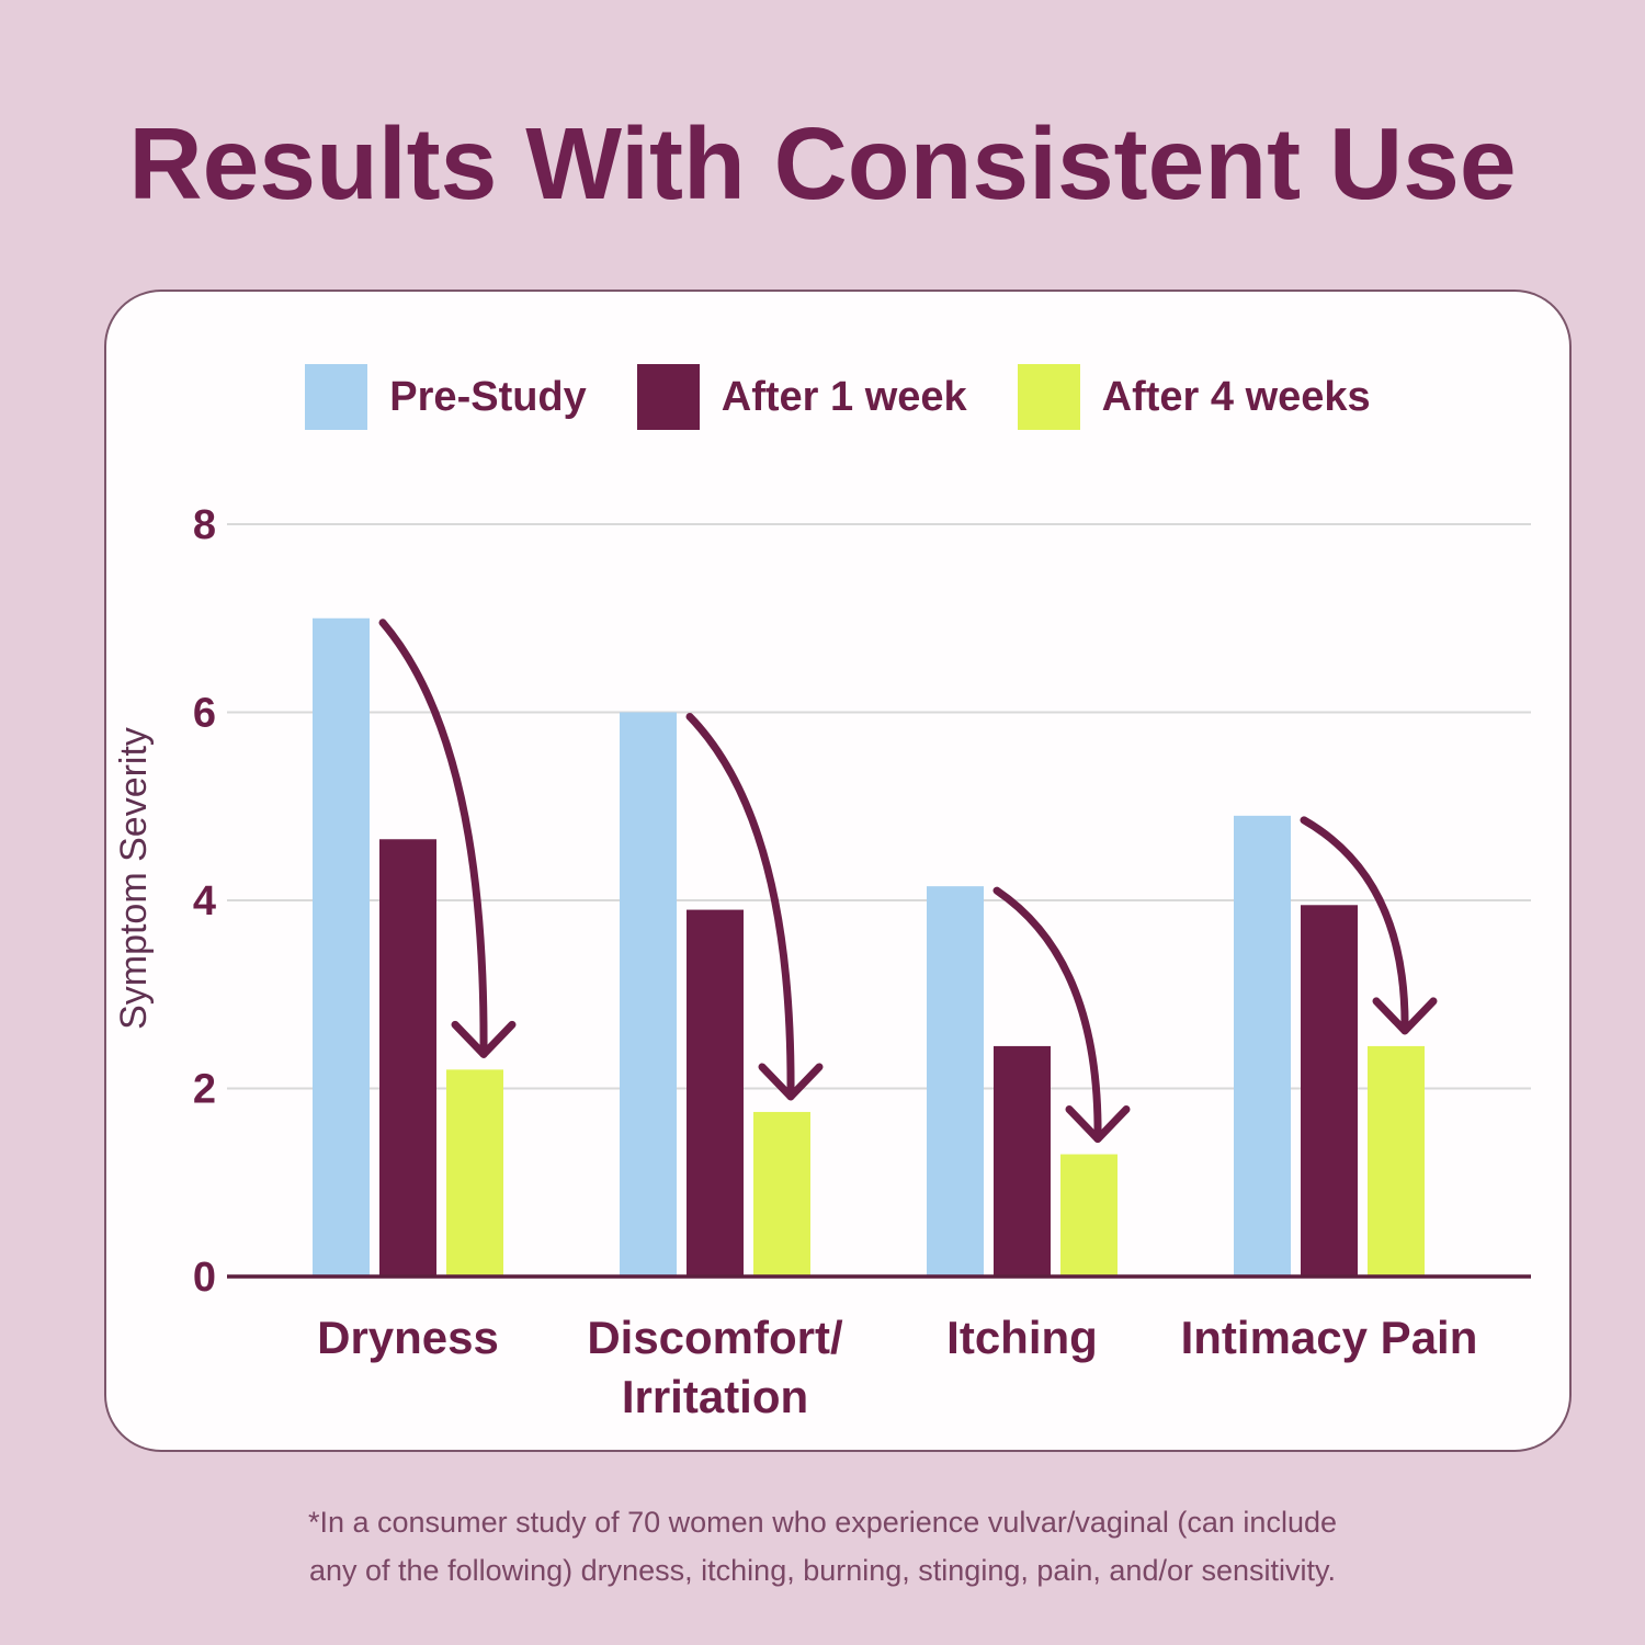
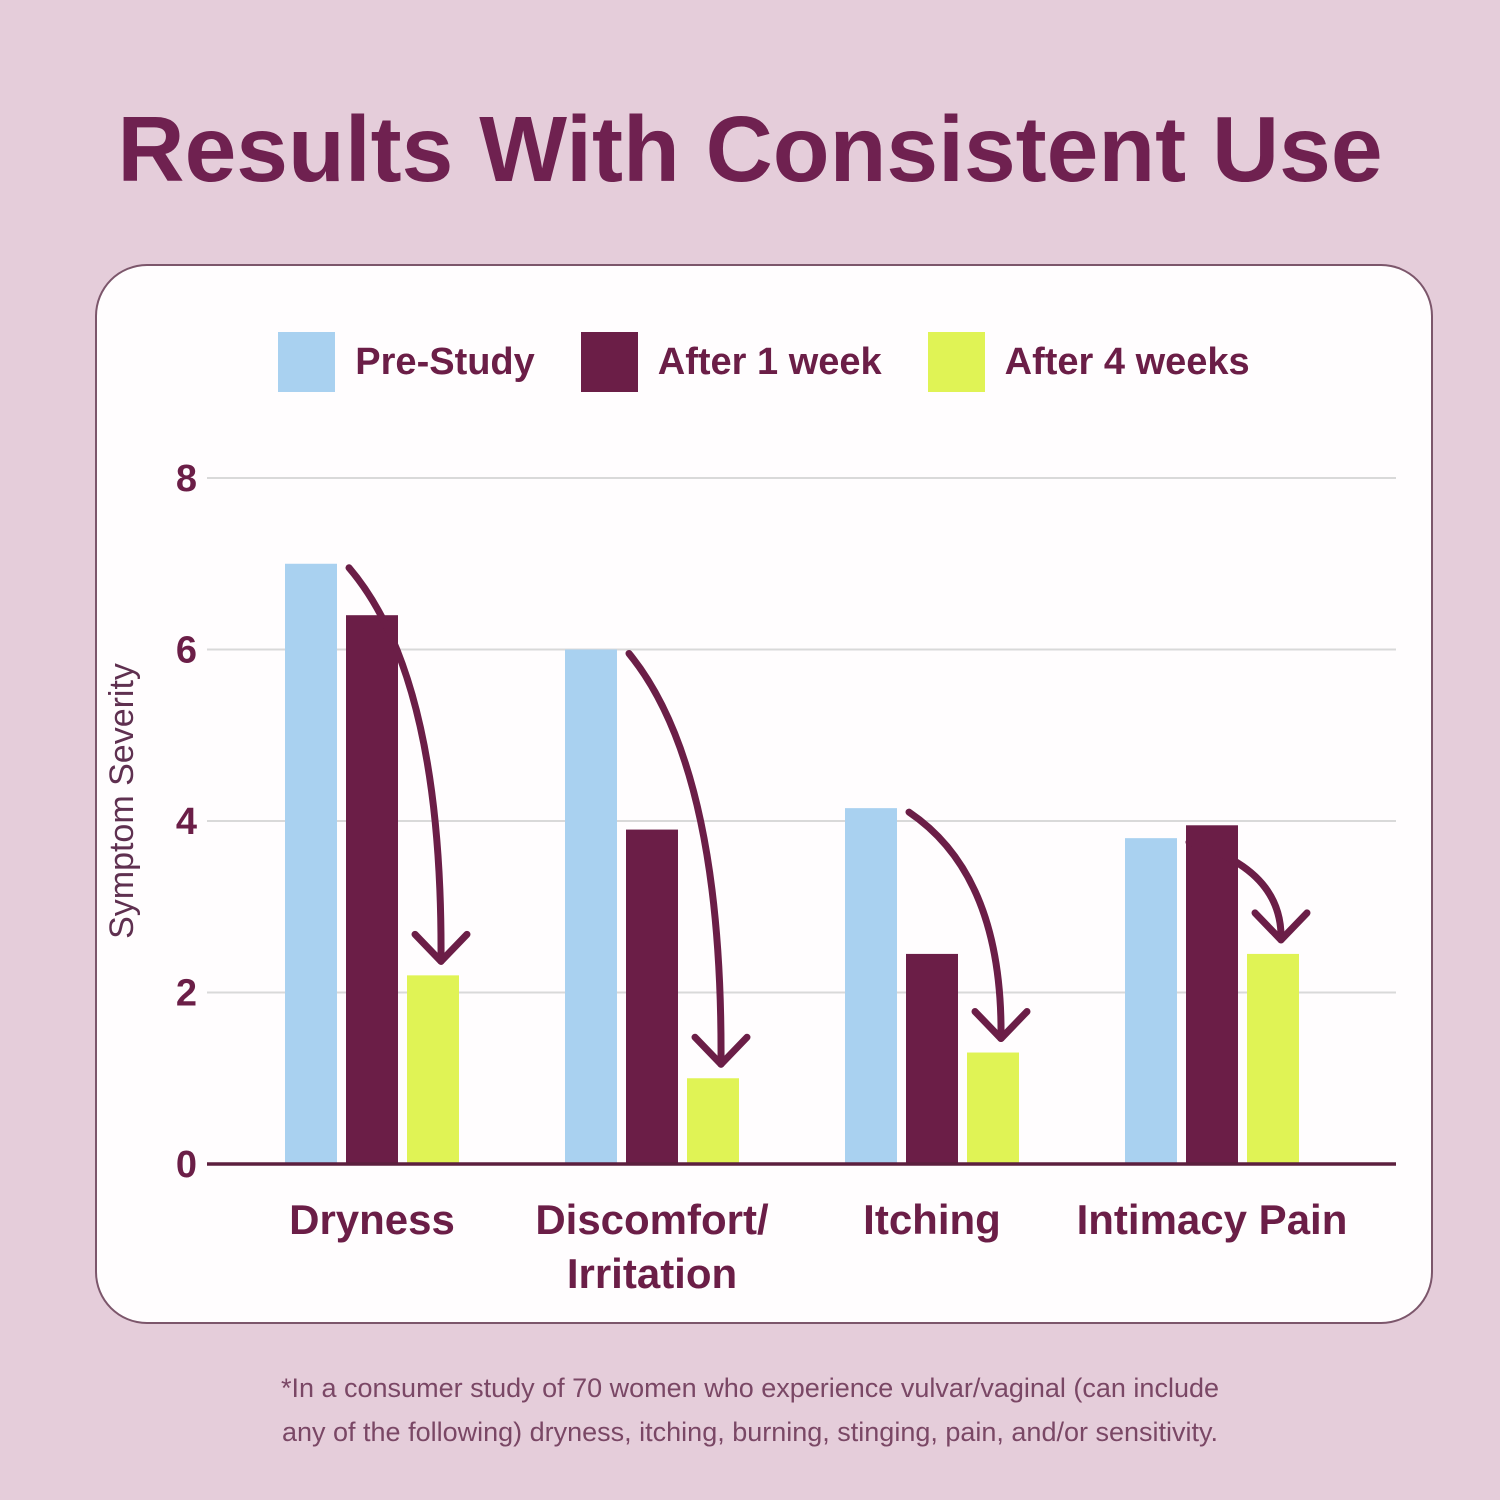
After 1 week/Dryness: 4.7 -> 6.4
After 4 weeks/Discomfort/ Irritation: 1.8 -> 1.0
Pre-Study/Intimacy Pain: 4.9 -> 3.8
